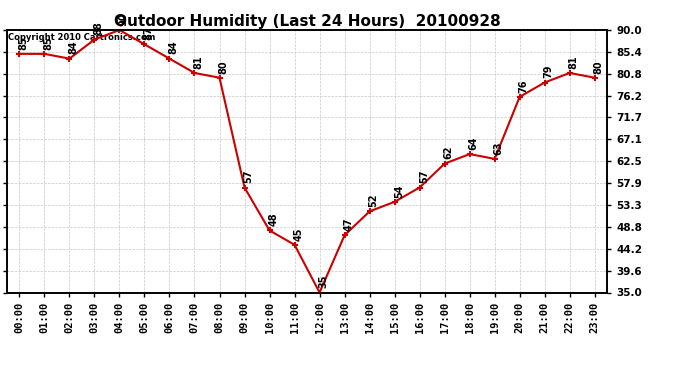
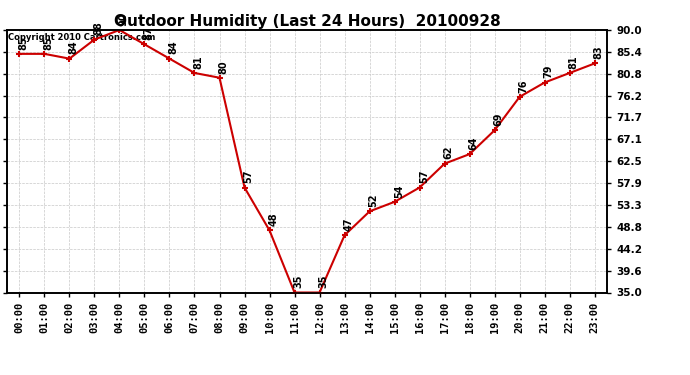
11:00: 45 -> 35
19:00: 63 -> 69
23:00: 80 -> 83
